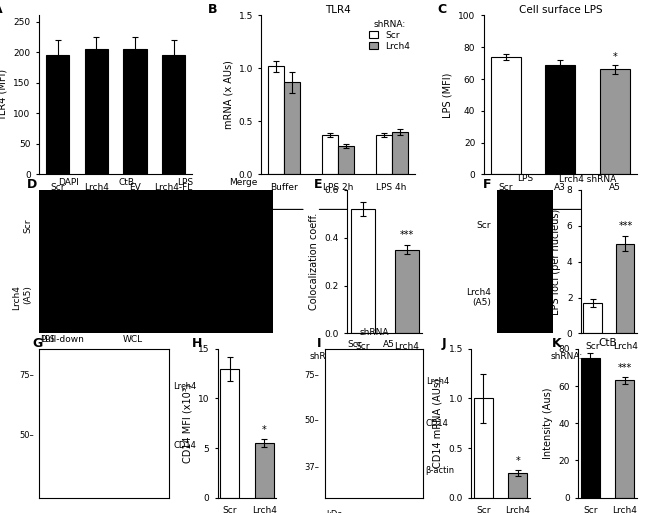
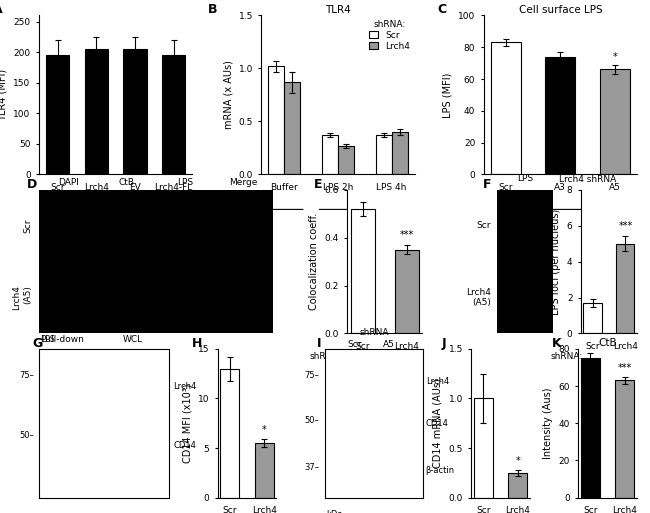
Cell surface LPS/Scr: 74 -> 83
Cell surface LPS/A3: 69 -> 74
